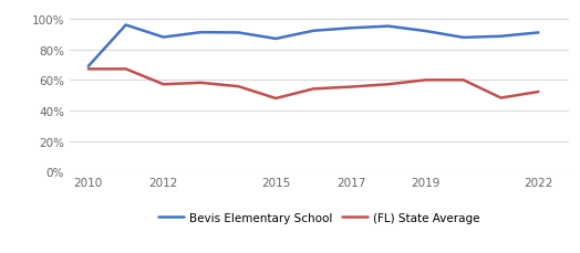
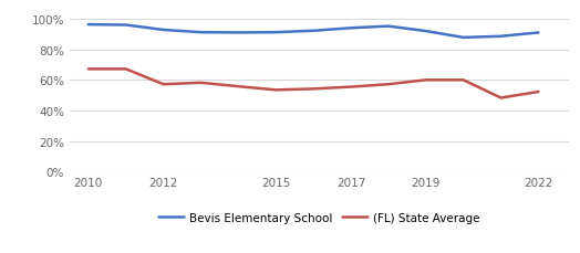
Bevis Elementary School/2010: 69% -> 96%
Bevis Elementary School/2012: 88% -> 93%
Bevis Elementary School/2015: 87% -> 91%
(FL) State Average/2015: 48% -> 54%
